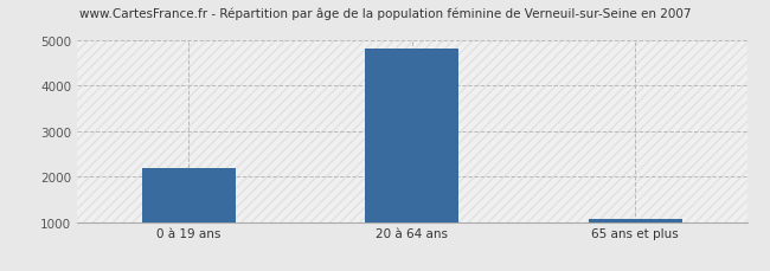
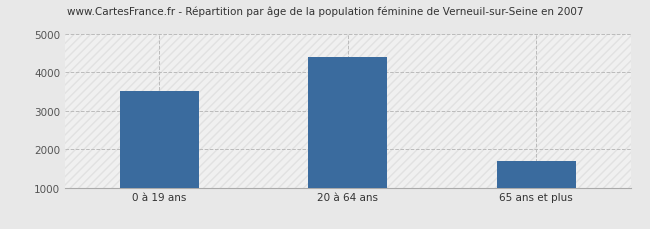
0 à 19 ans: 2180 -> 3500
20 à 64 ans: 4810 -> 4400
65 ans et plus: 1080 -> 1700
